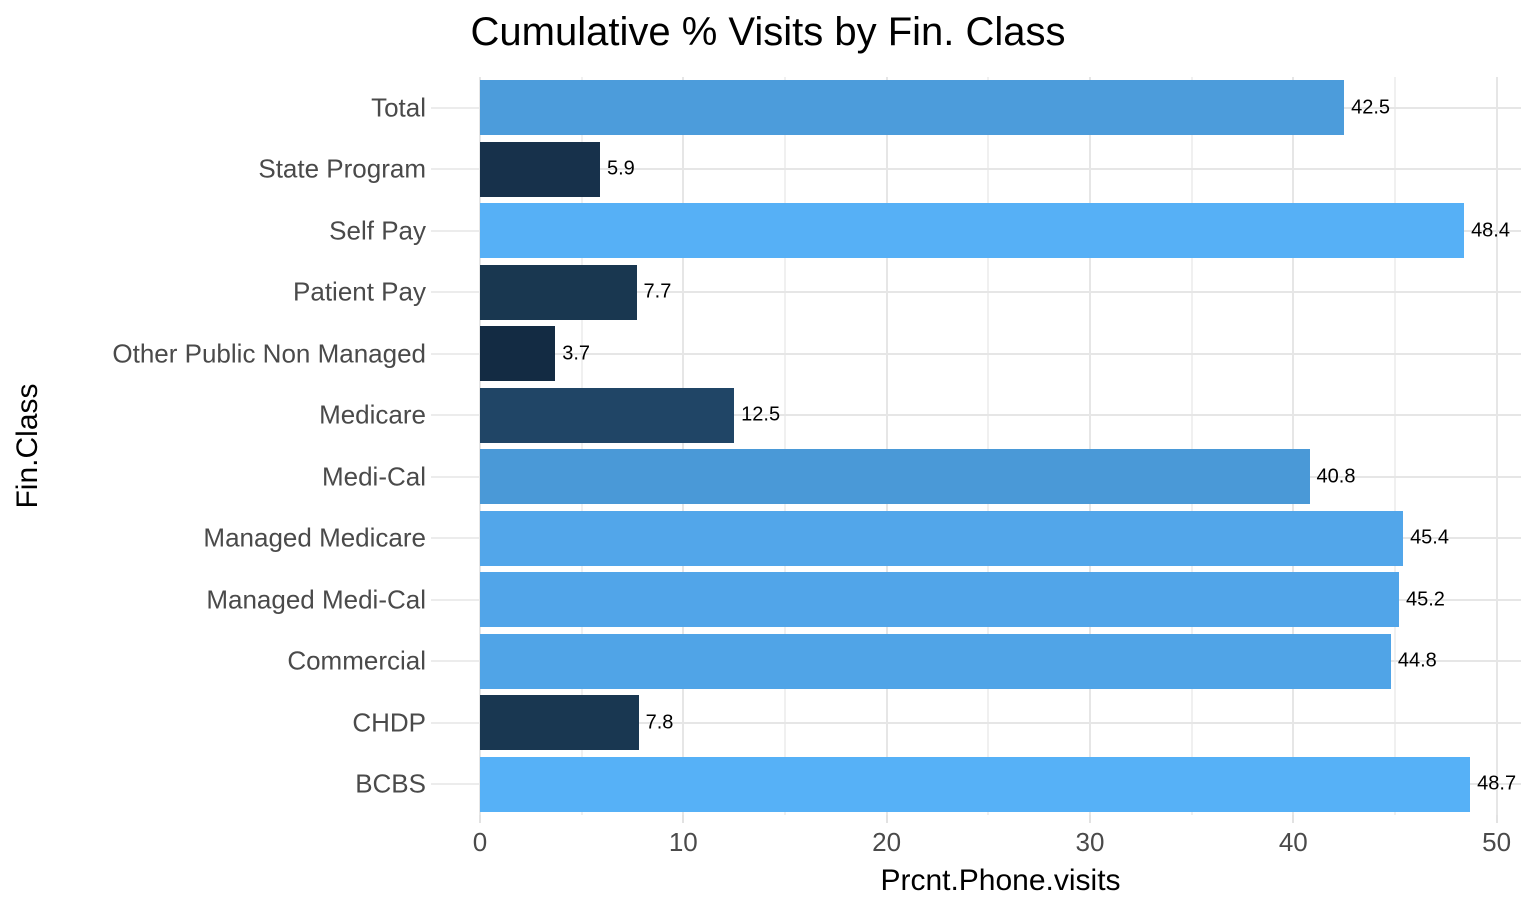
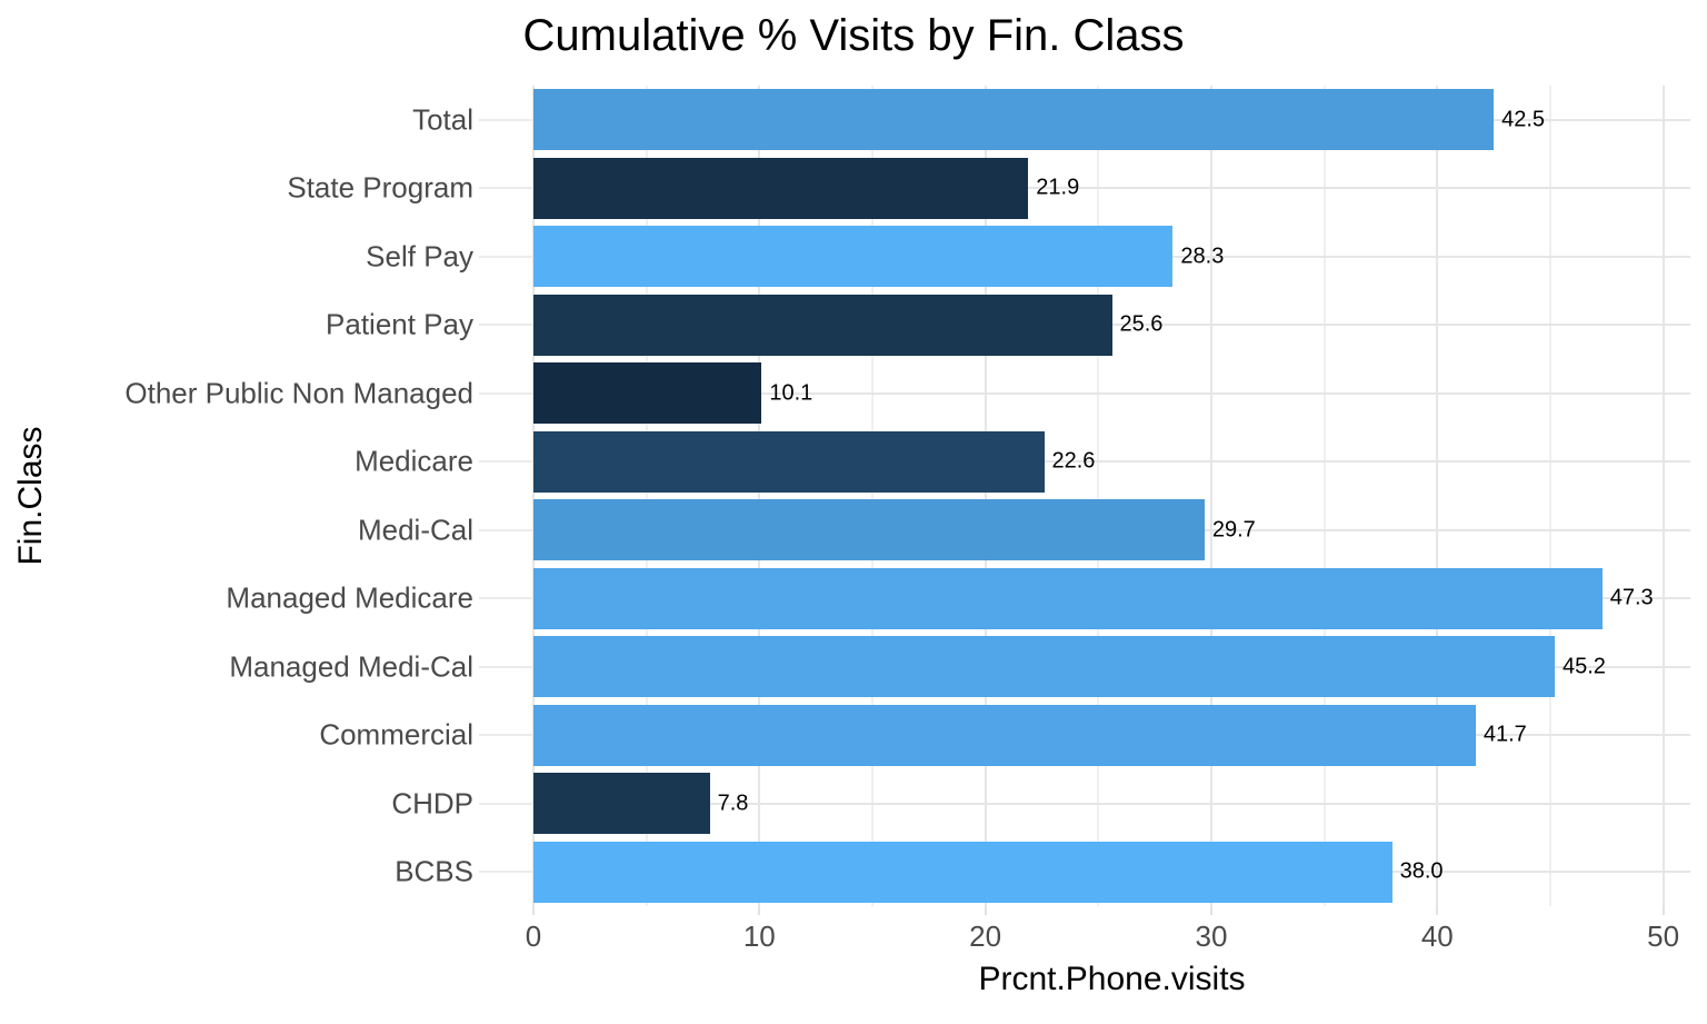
State Program: 5.9 -> 21.9
Self Pay: 48.4 -> 28.3
Patient Pay: 7.7 -> 25.6
Other Public Non Managed: 3.7 -> 10.1
Medicare: 12.5 -> 22.6
Medi-Cal: 40.8 -> 29.7
Managed Medicare: 45.4 -> 47.3
Commercial: 44.8 -> 41.7
BCBS: 48.7 -> 38.0
